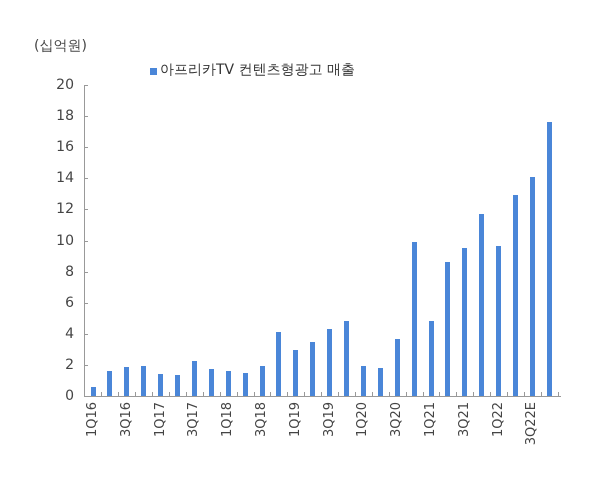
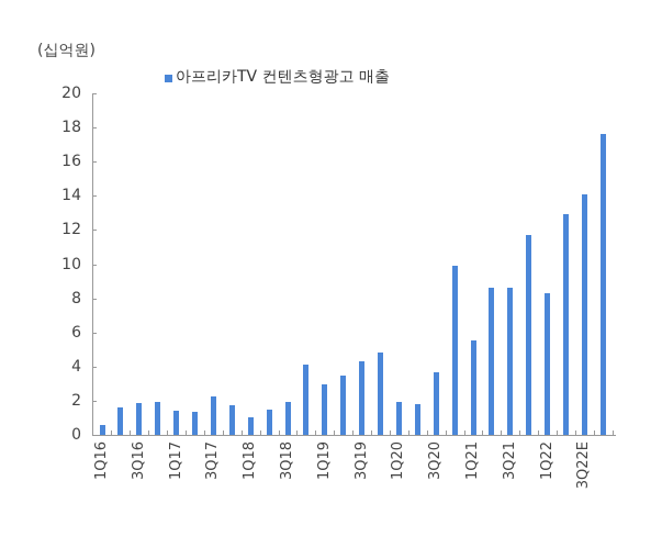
1Q18: 1.6 -> 1.0
1Q21: 4.8 -> 5.5
3Q21: 9.5 -> 8.6
1Q22: 9.7 -> 8.3
